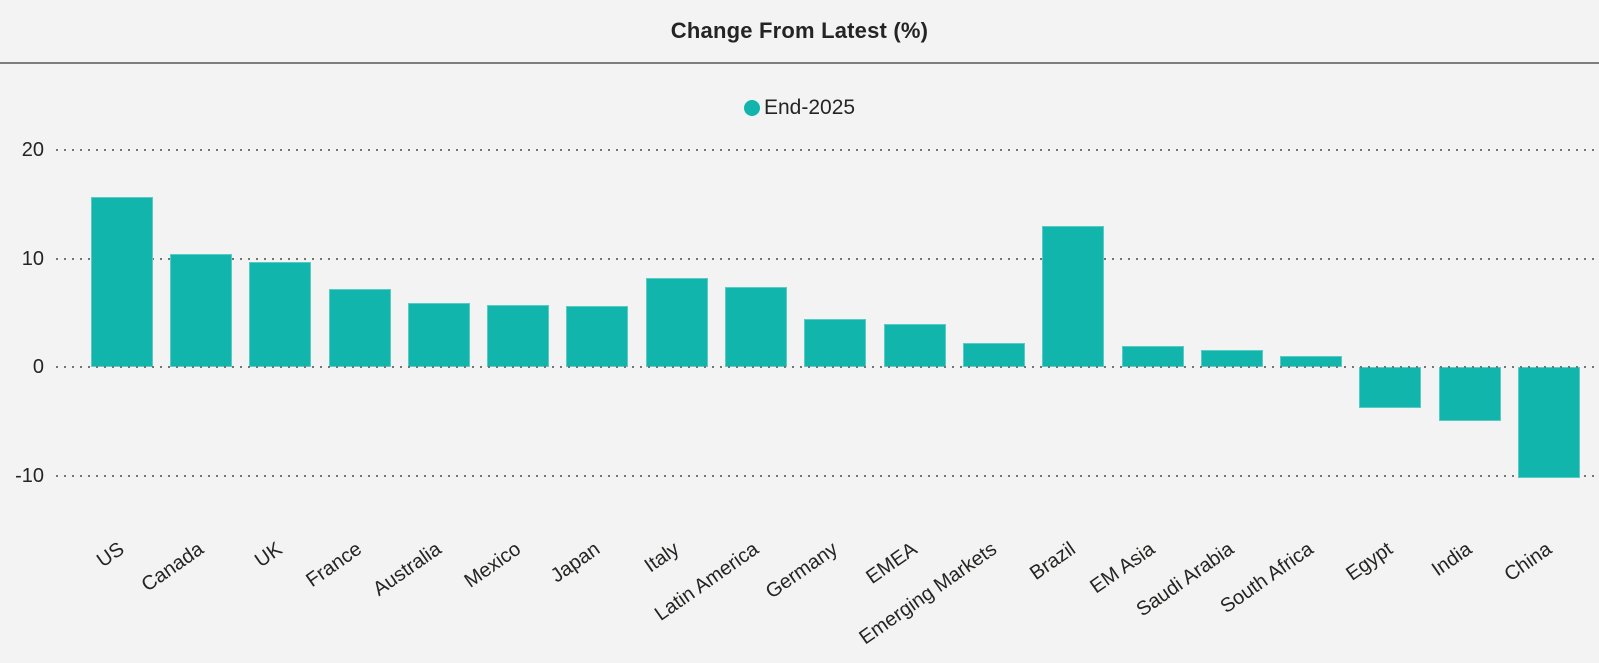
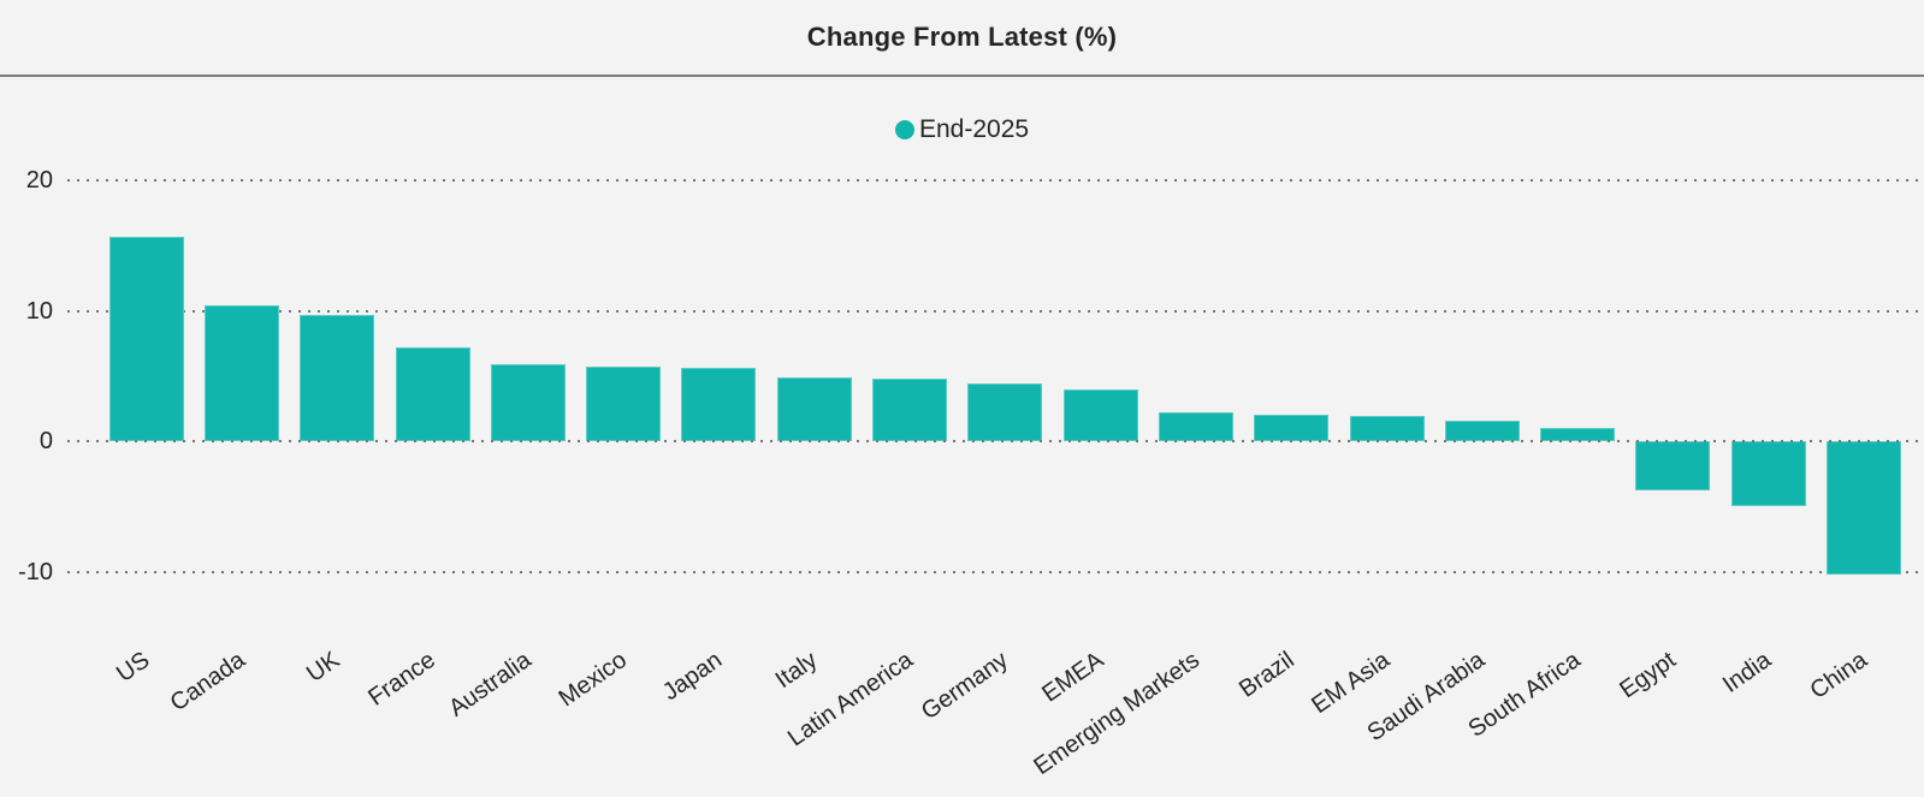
Italy: 8.2 -> 4.9
Latin America: 7.4 -> 4.8
Brazil: 13.0 -> 2.0
